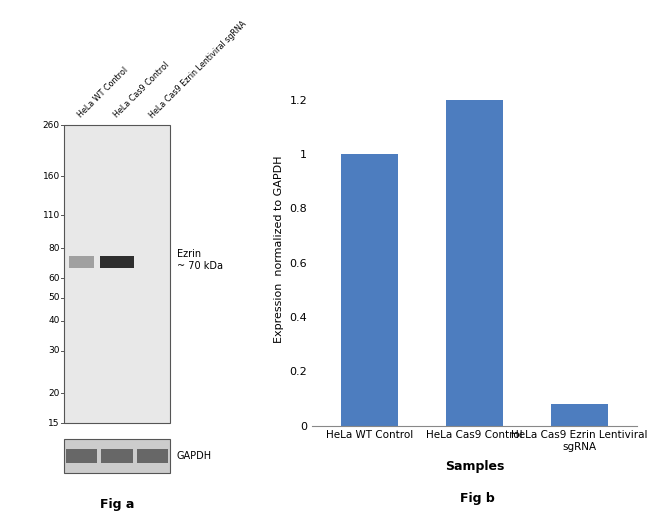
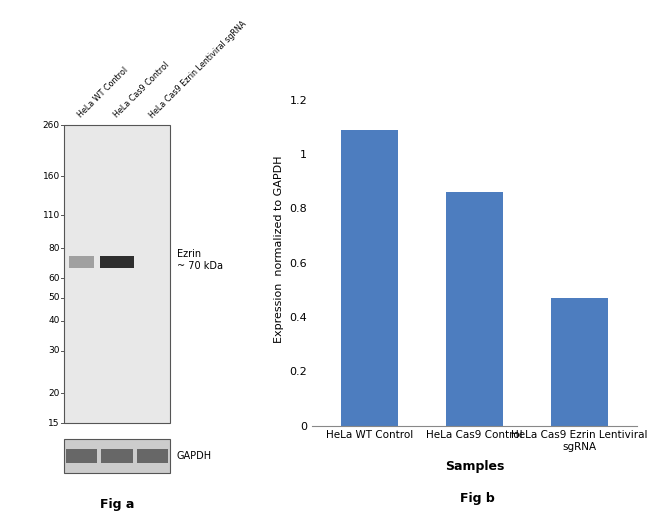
HeLa WT Control: 1.00 -> 1.09
HeLa Cas9 Control: 1.20 -> 0.86
HeLa Cas9 Ezrin Lentiviral sgRNA: 0.08 -> 0.47
